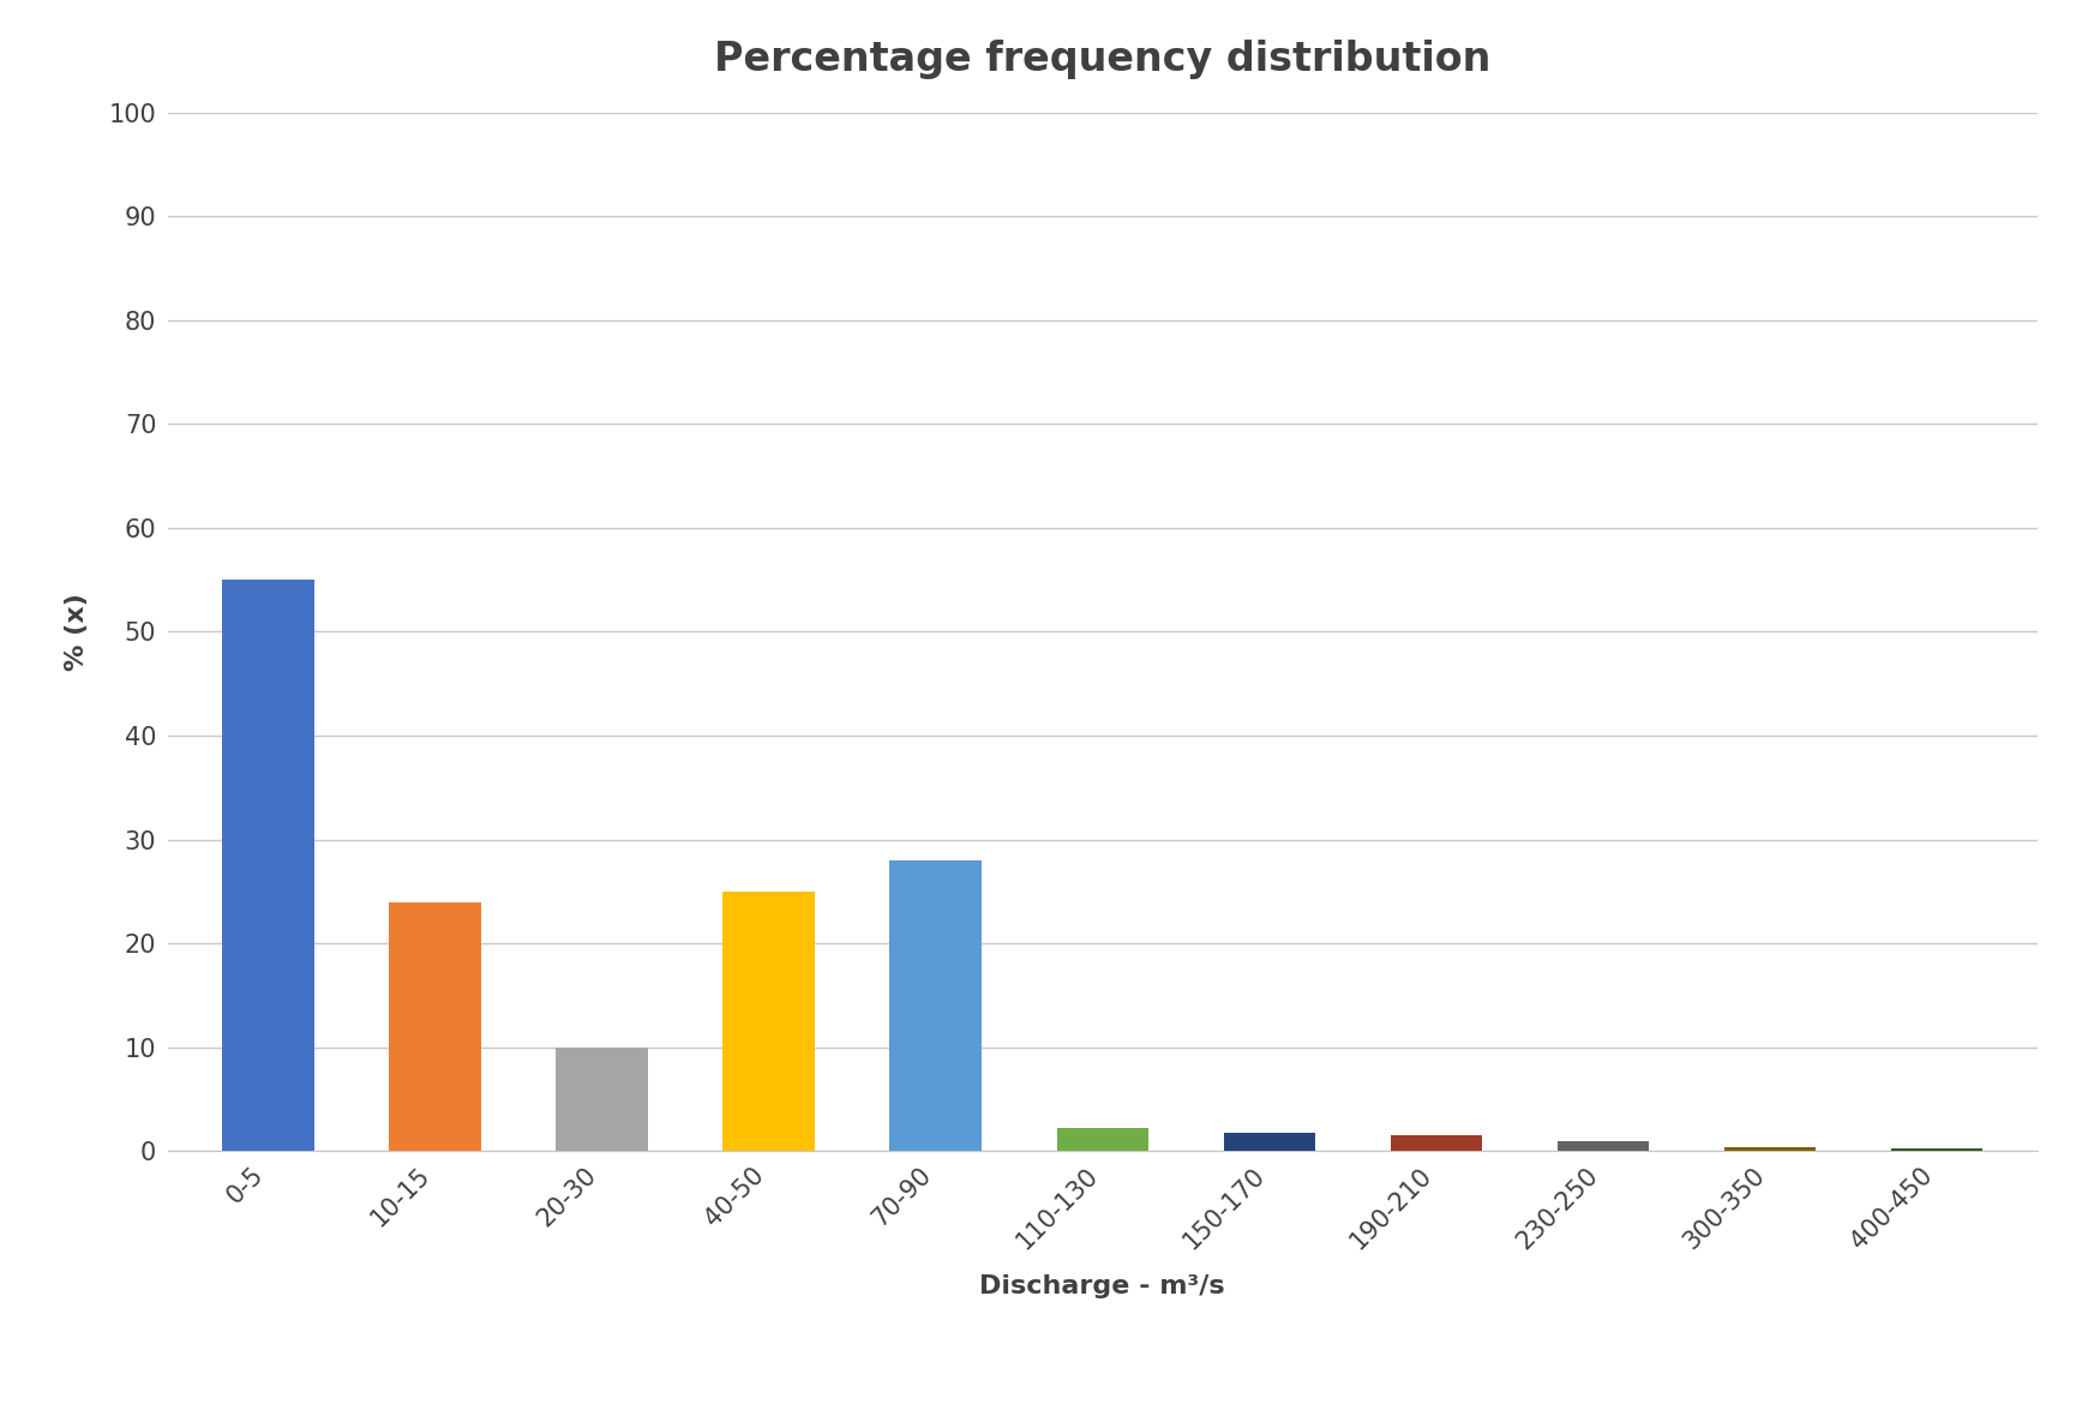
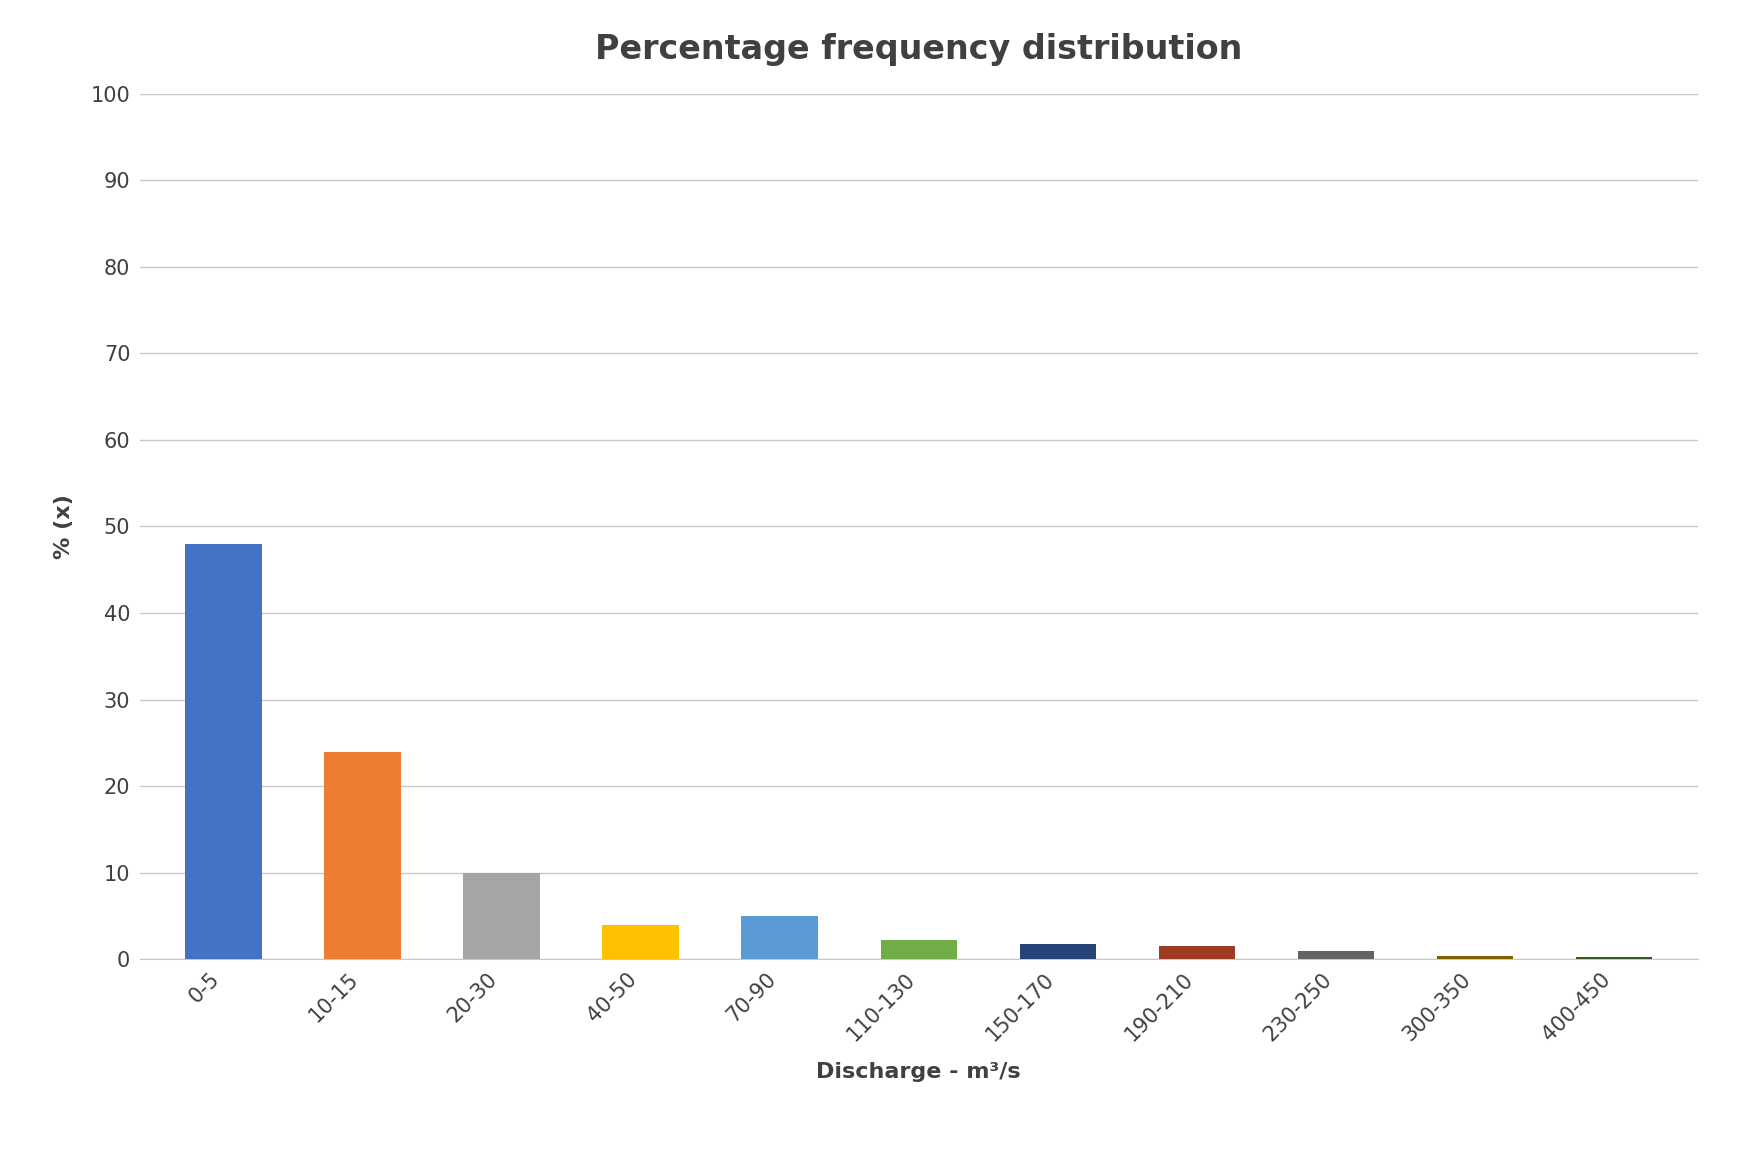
0-5: 55.0 -> 48.0
40-50: 25.0 -> 4.0
70-90: 28.0 -> 5.0
